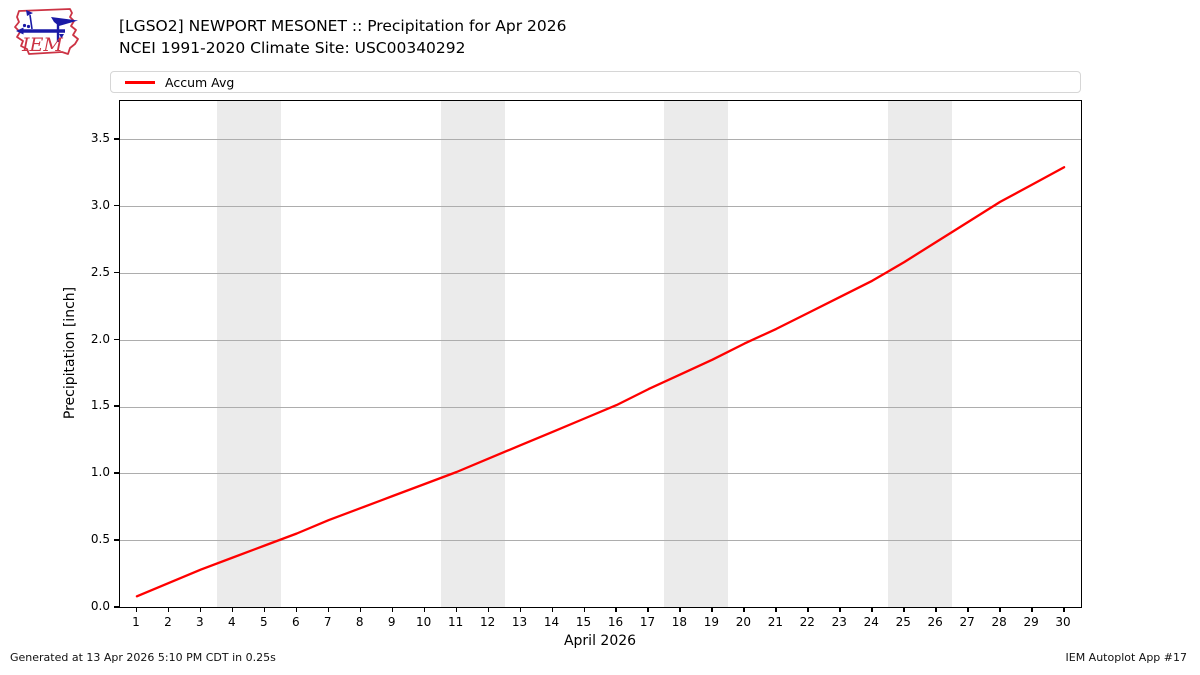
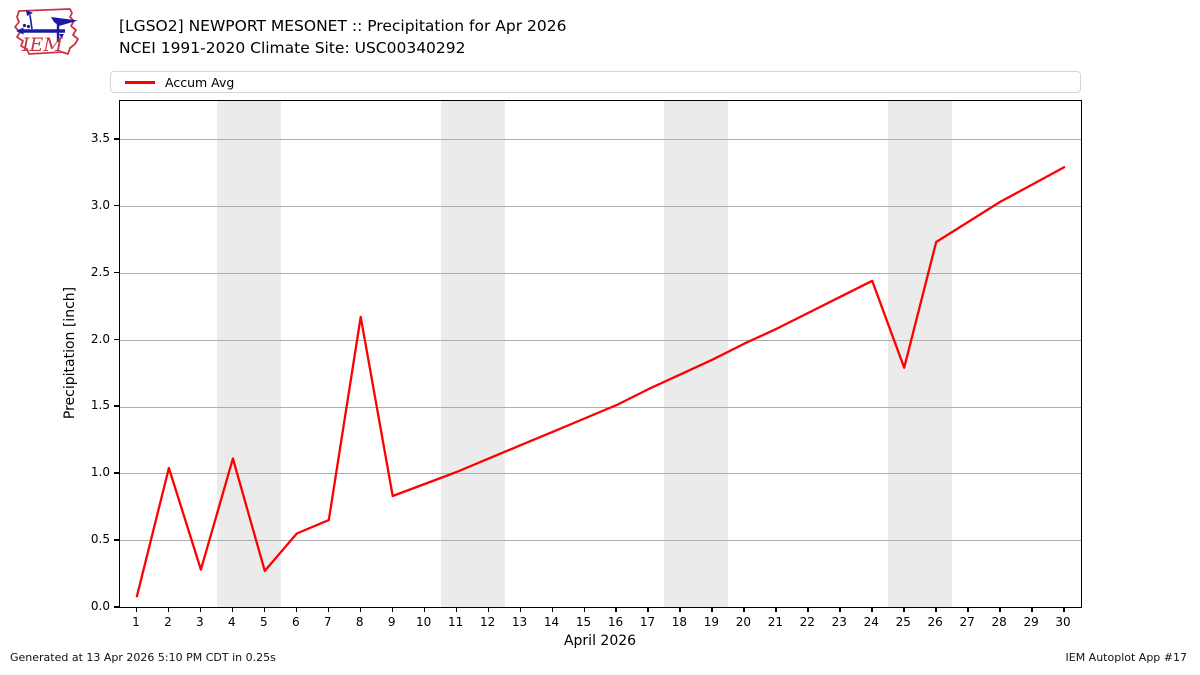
2: 0.18 -> 1.04
4: 0.37 -> 1.11
5: 0.46 -> 0.27
8: 0.74 -> 2.17
25: 2.58 -> 1.79
